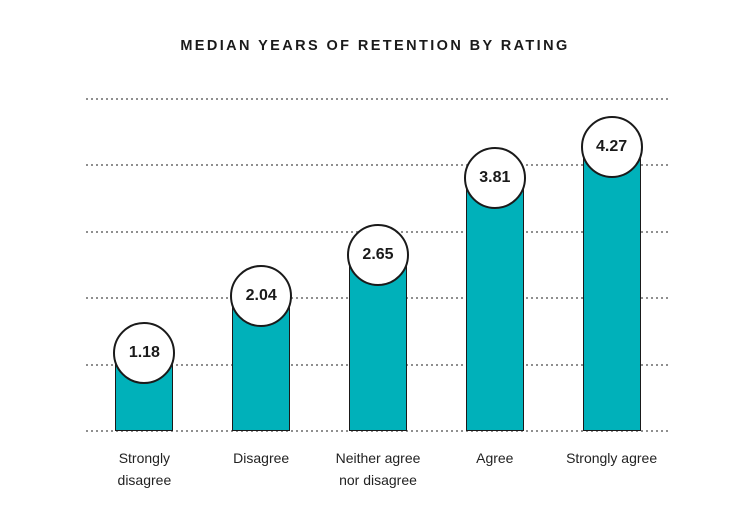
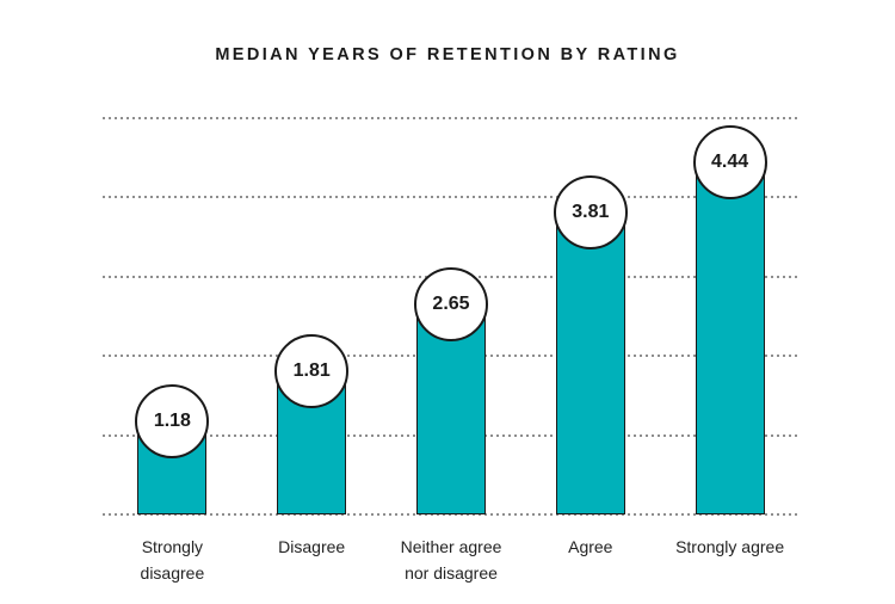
Disagree: 2.04 -> 1.81
Strongly agree: 4.27 -> 4.44
